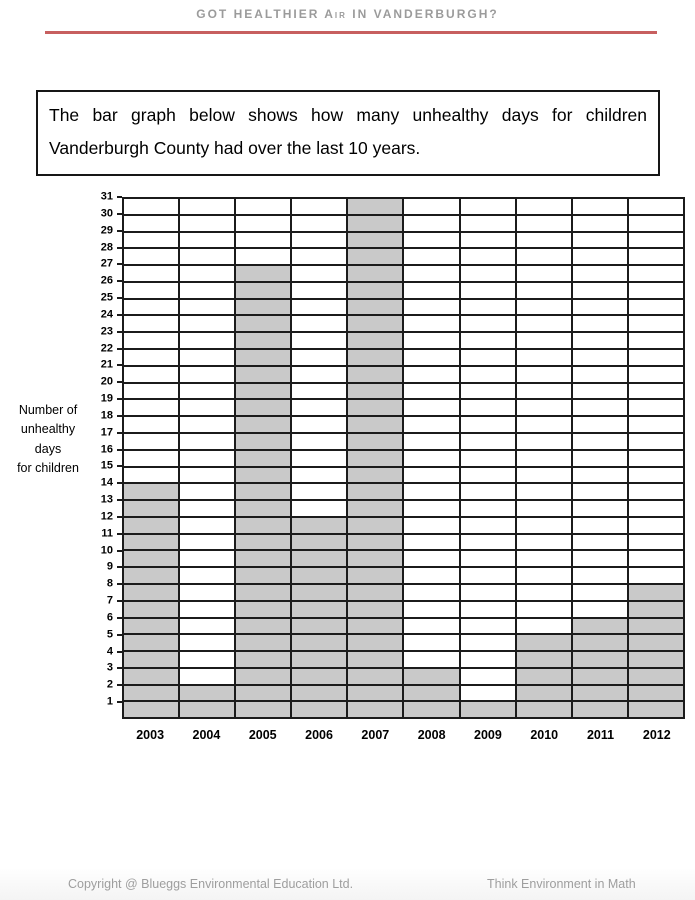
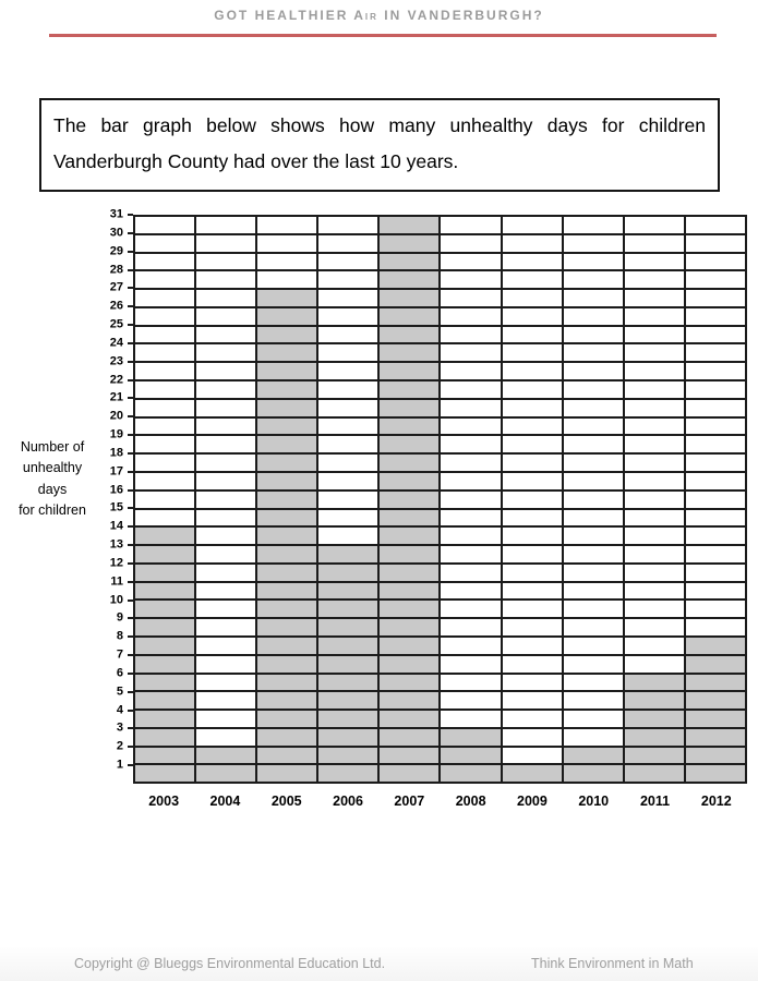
2006: 12 -> 13
2010: 5 -> 2
